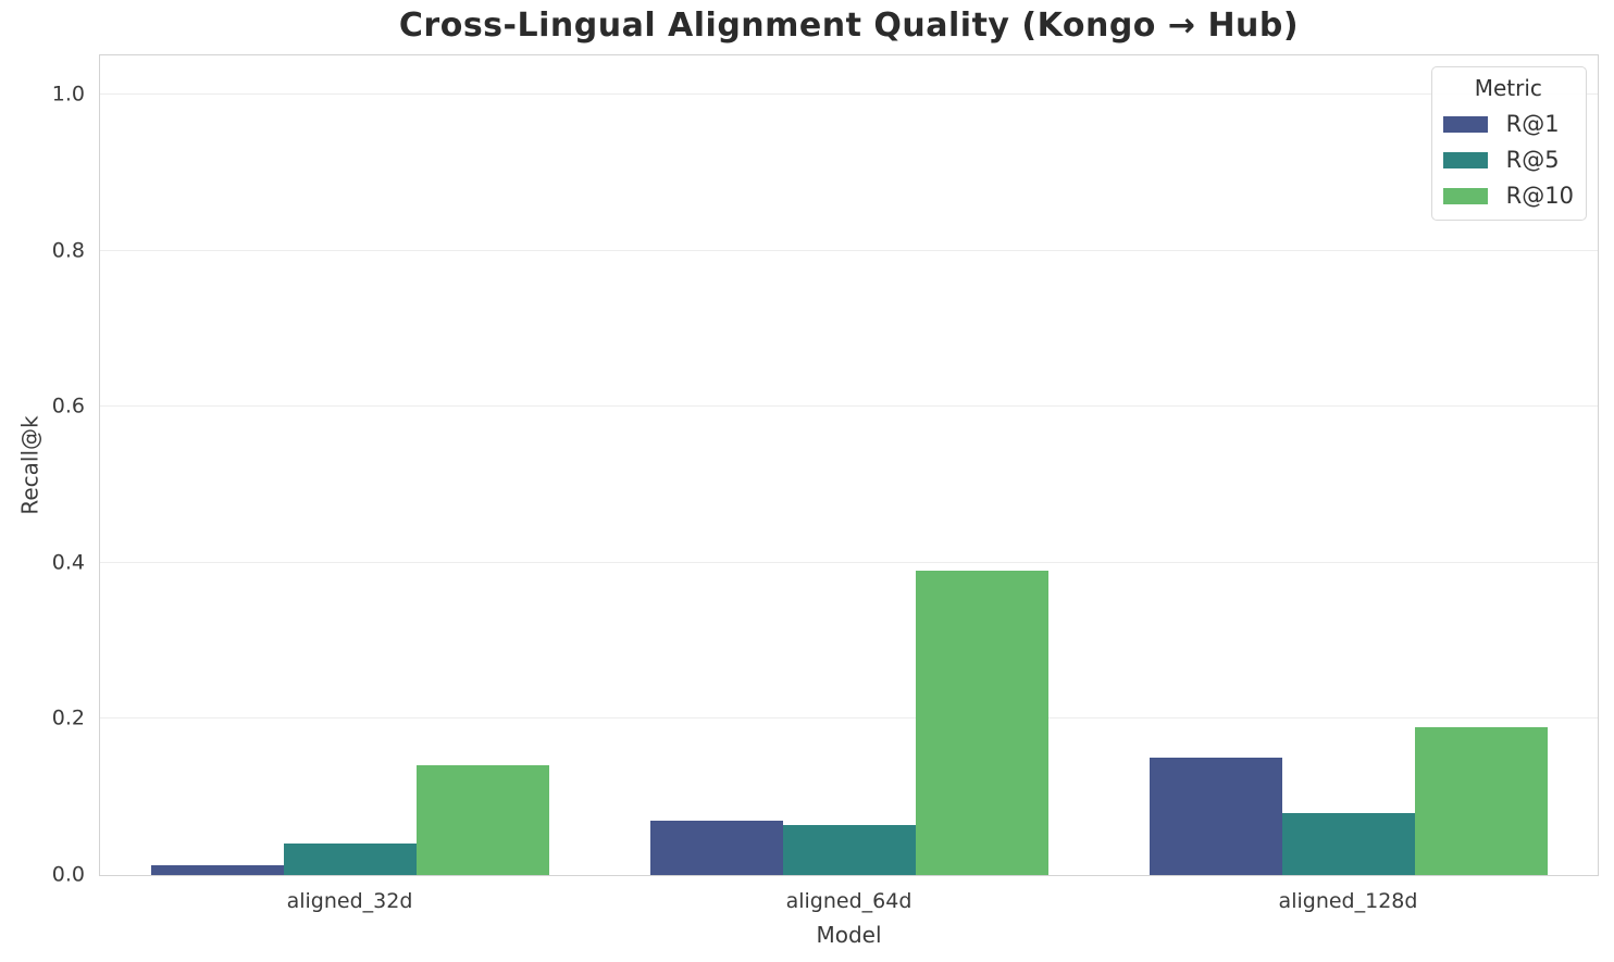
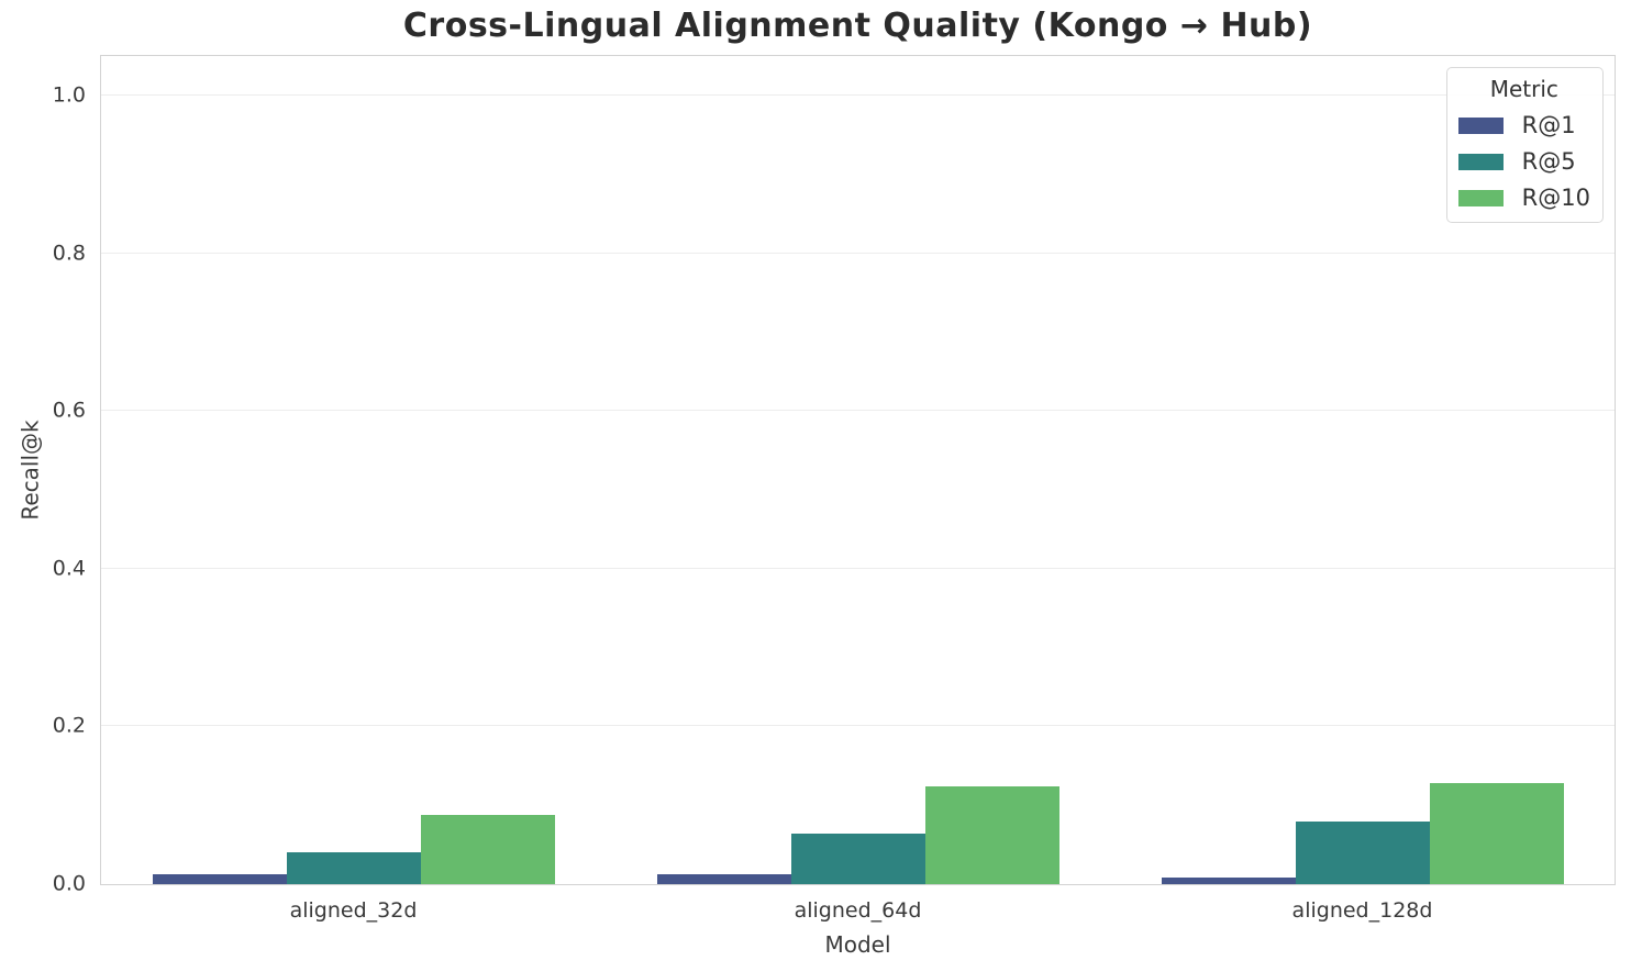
R@10/aligned_32d: 0.14 -> 0.09
R@1/aligned_64d: 0.07 -> 0.01
R@10/aligned_64d: 0.39 -> 0.12
R@1/aligned_128d: 0.15 -> 0.01
R@10/aligned_128d: 0.19 -> 0.13
